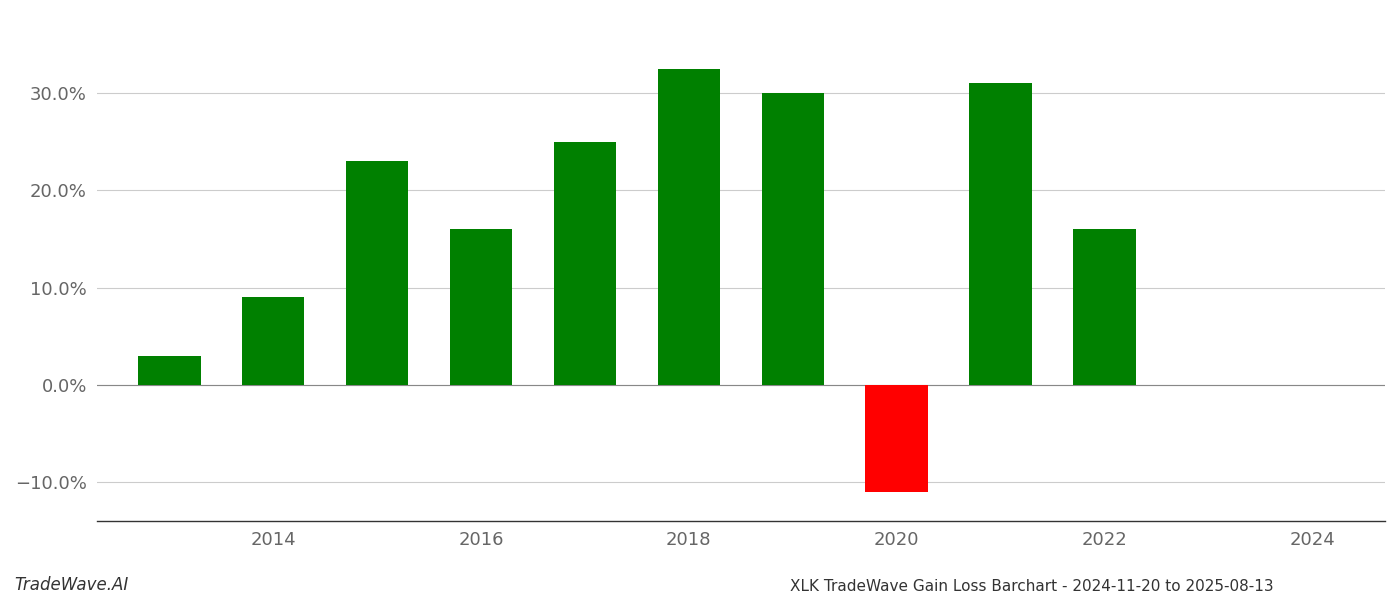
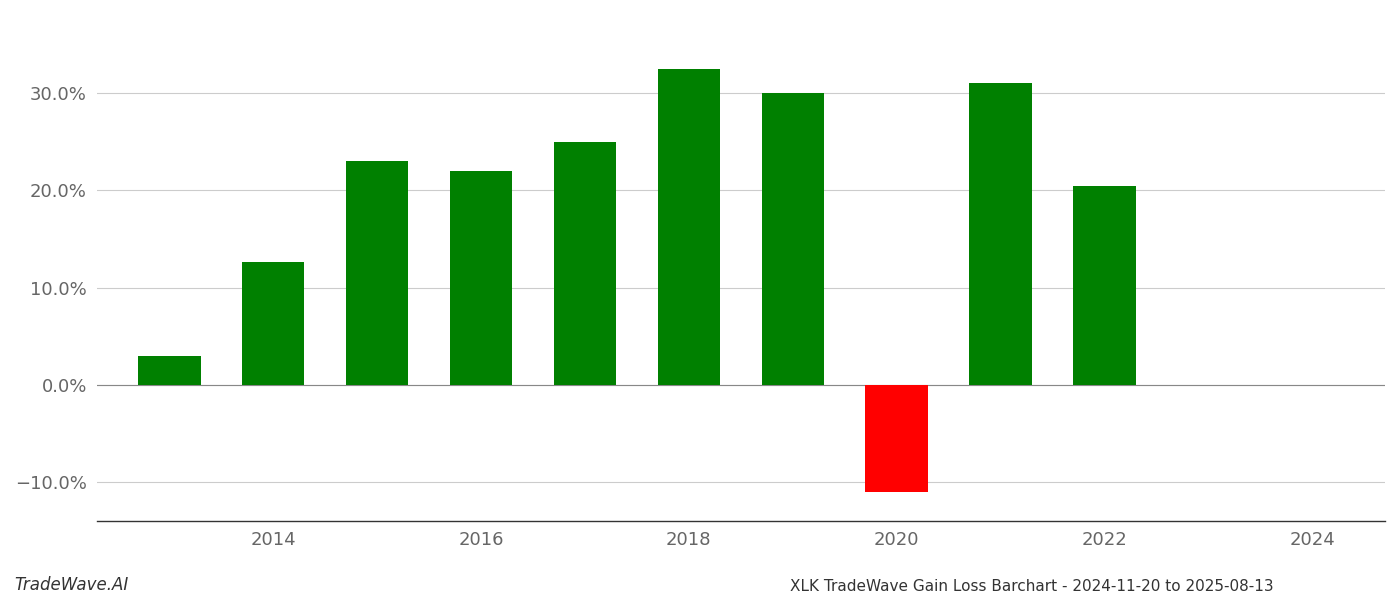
2014: 9.0% -> 12.6%
2016: 16.0% -> 22.0%
2022: 16.0% -> 20.4%
